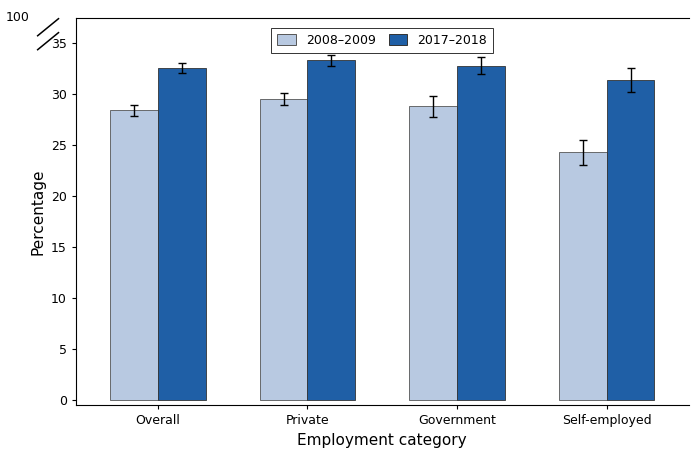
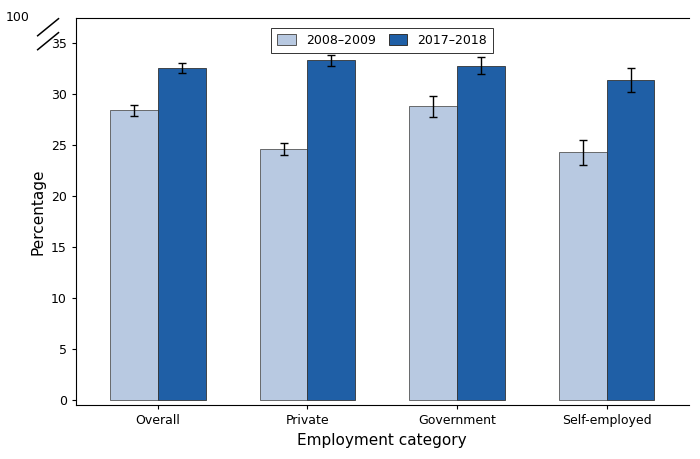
2008–2009/Private: 29.5 -> 24.6
